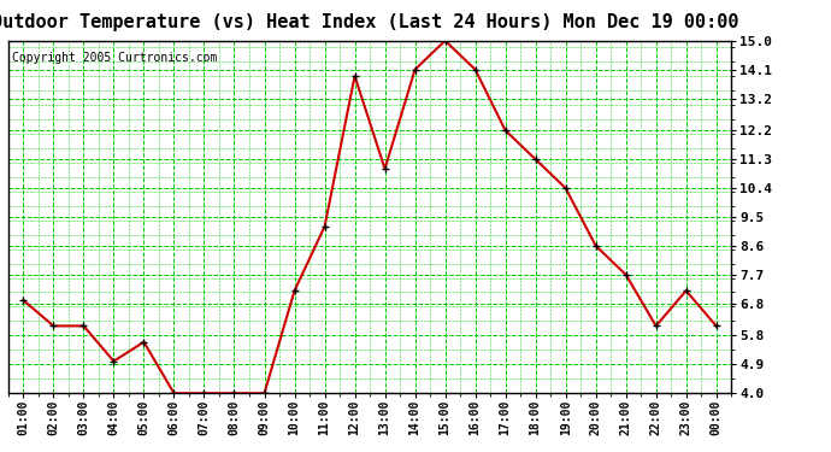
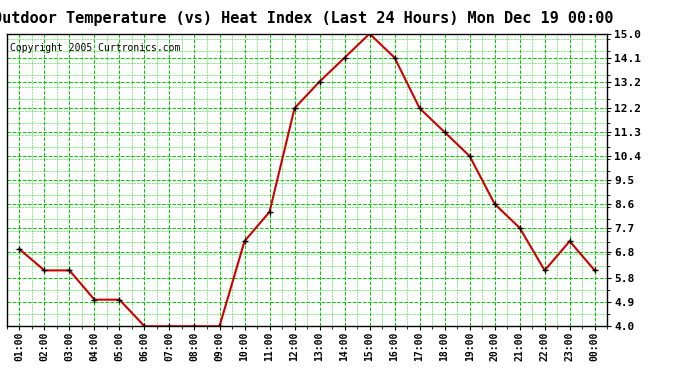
05:00: 5.6 -> 5.0
11:00: 9.2 -> 8.3
12:00: 13.9 -> 12.2
13:00: 11.0 -> 13.2
